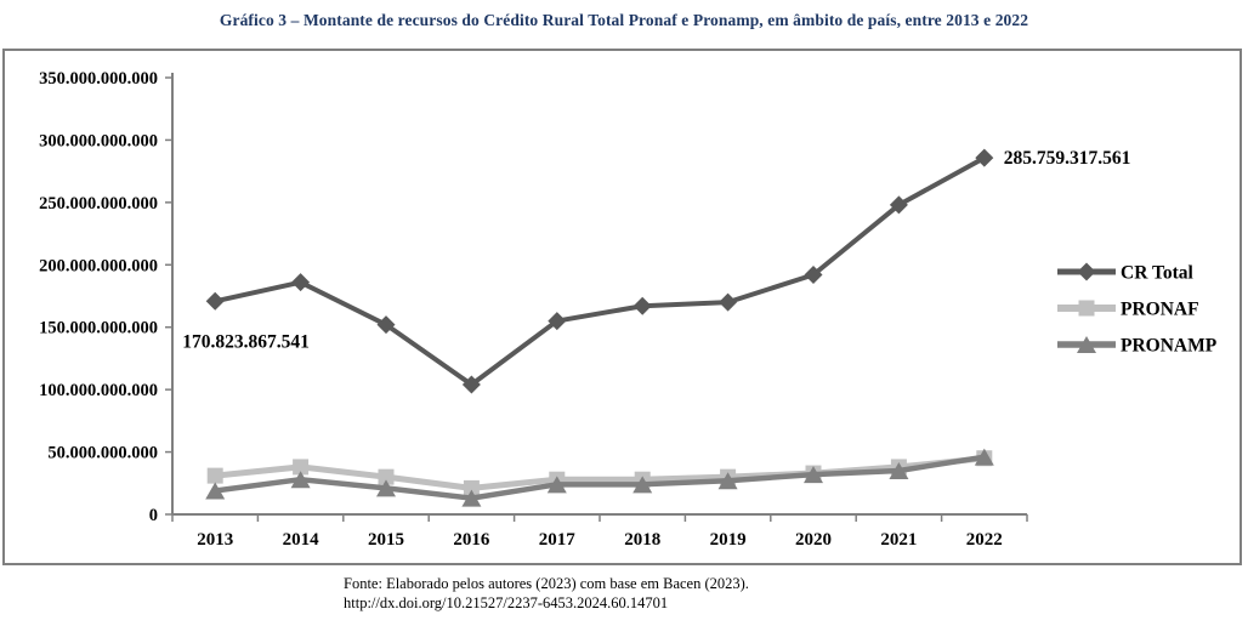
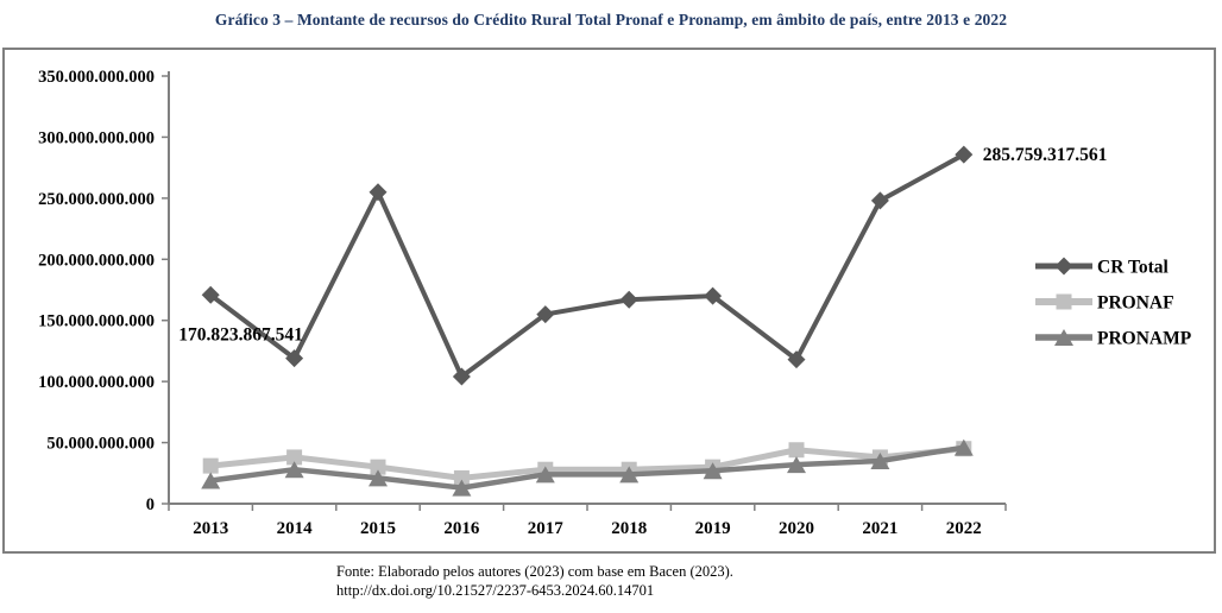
CR Total/2014: 186000000000 -> 119000000000
CR Total/2015: 152000000000 -> 255000000000
CR Total/2020: 192000000000 -> 118000000000
PRONAF/2020: 33000000000 -> 44000000000
